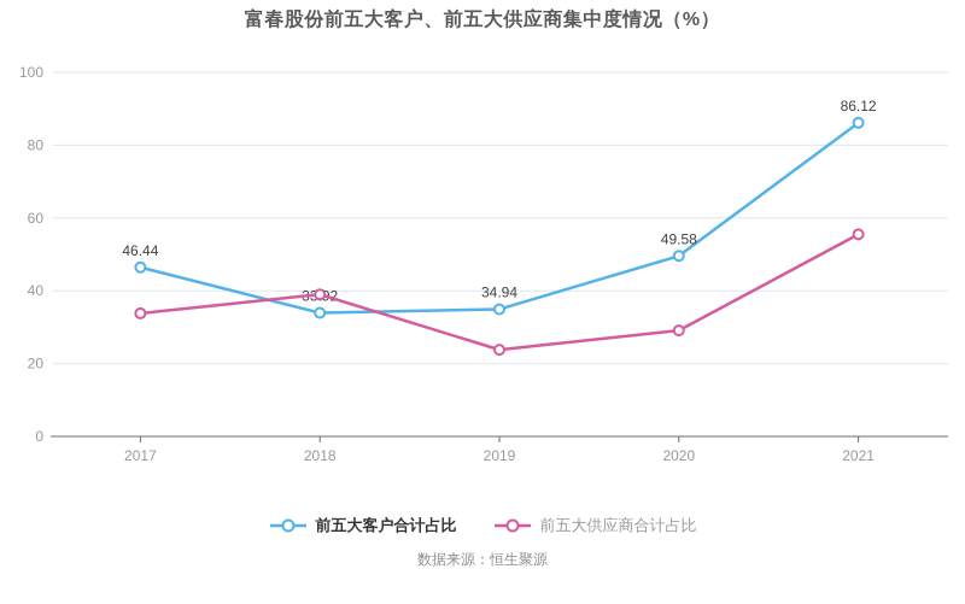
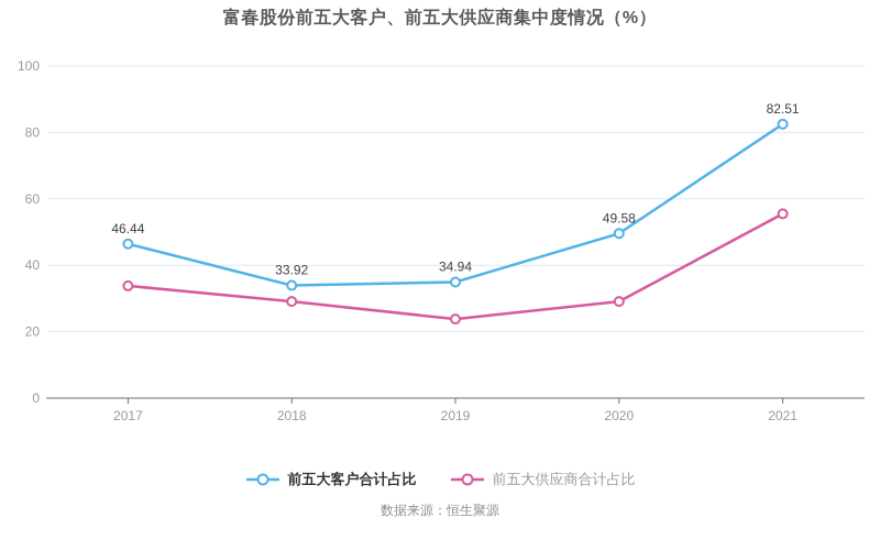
前五大供应商合计占比/2018: 39 -> 29
前五大客户合计占比/2021: 86.12 -> 82.51
